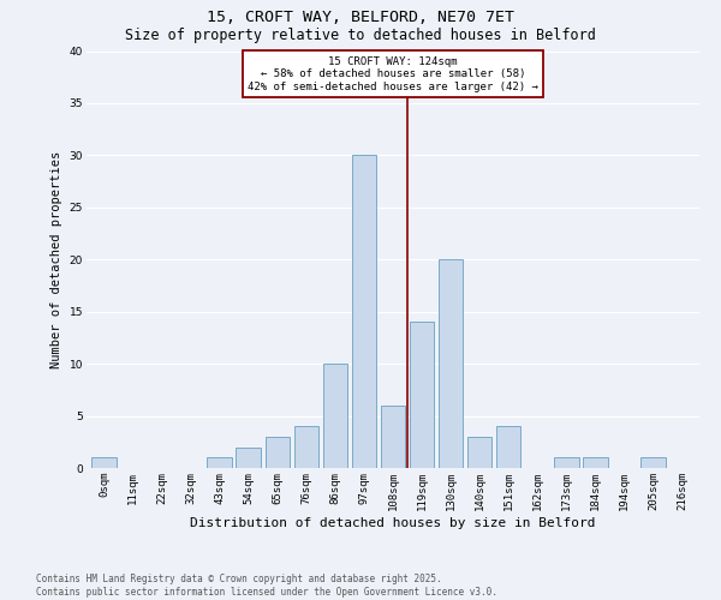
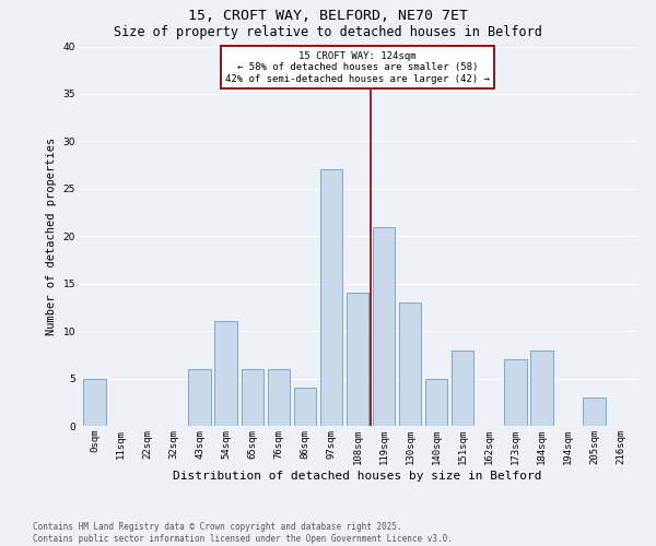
0sqm: 1 -> 5
43sqm: 1 -> 6
54sqm: 2 -> 11
65sqm: 3 -> 6
76sqm: 4 -> 6
86sqm: 10 -> 4
97sqm: 30 -> 27
108sqm: 6 -> 14
119sqm: 14 -> 21
130sqm: 20 -> 13
140sqm: 3 -> 5
151sqm: 4 -> 8
173sqm: 1 -> 7
184sqm: 1 -> 8
205sqm: 1 -> 3
